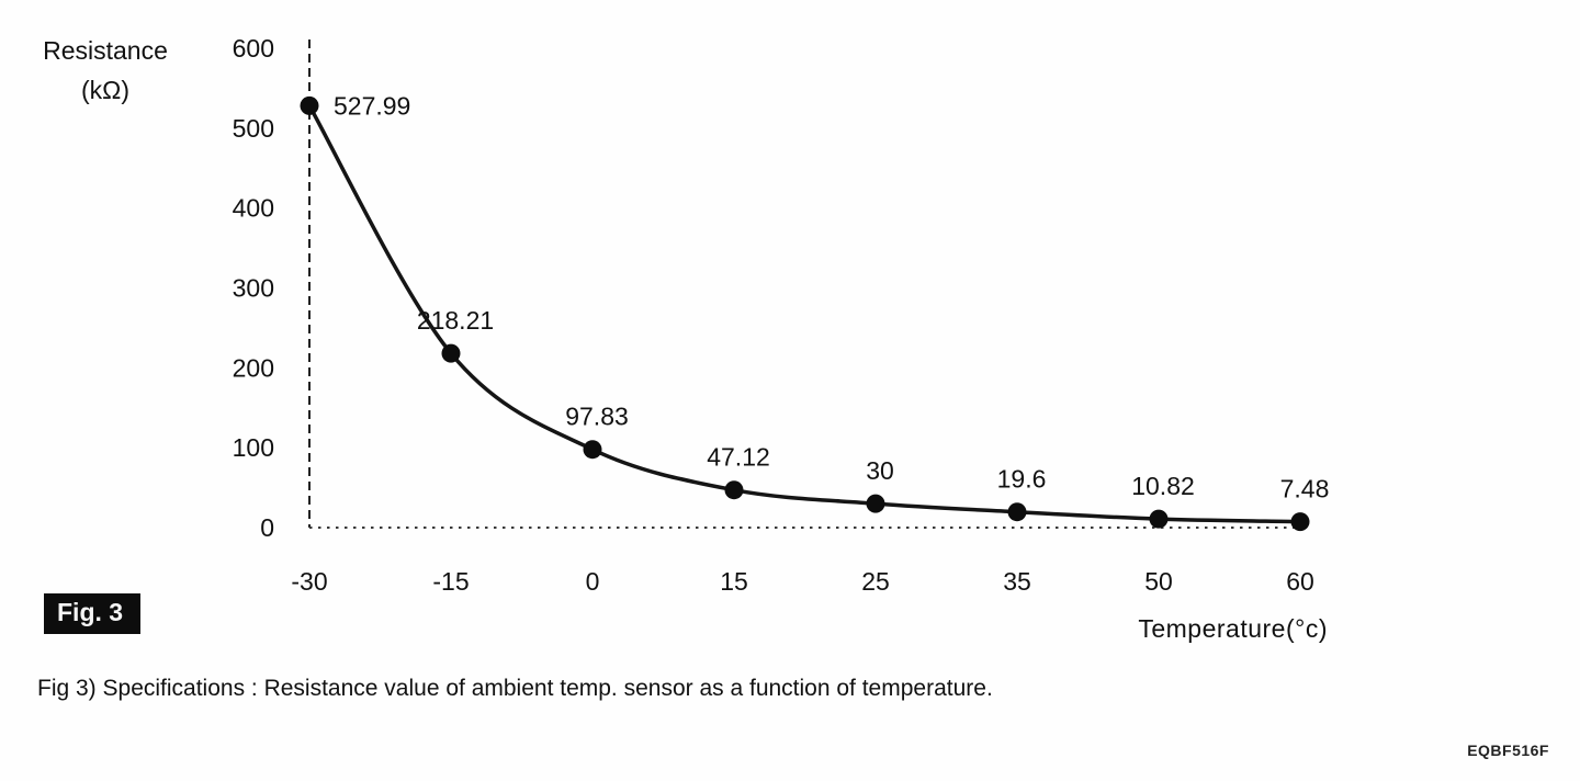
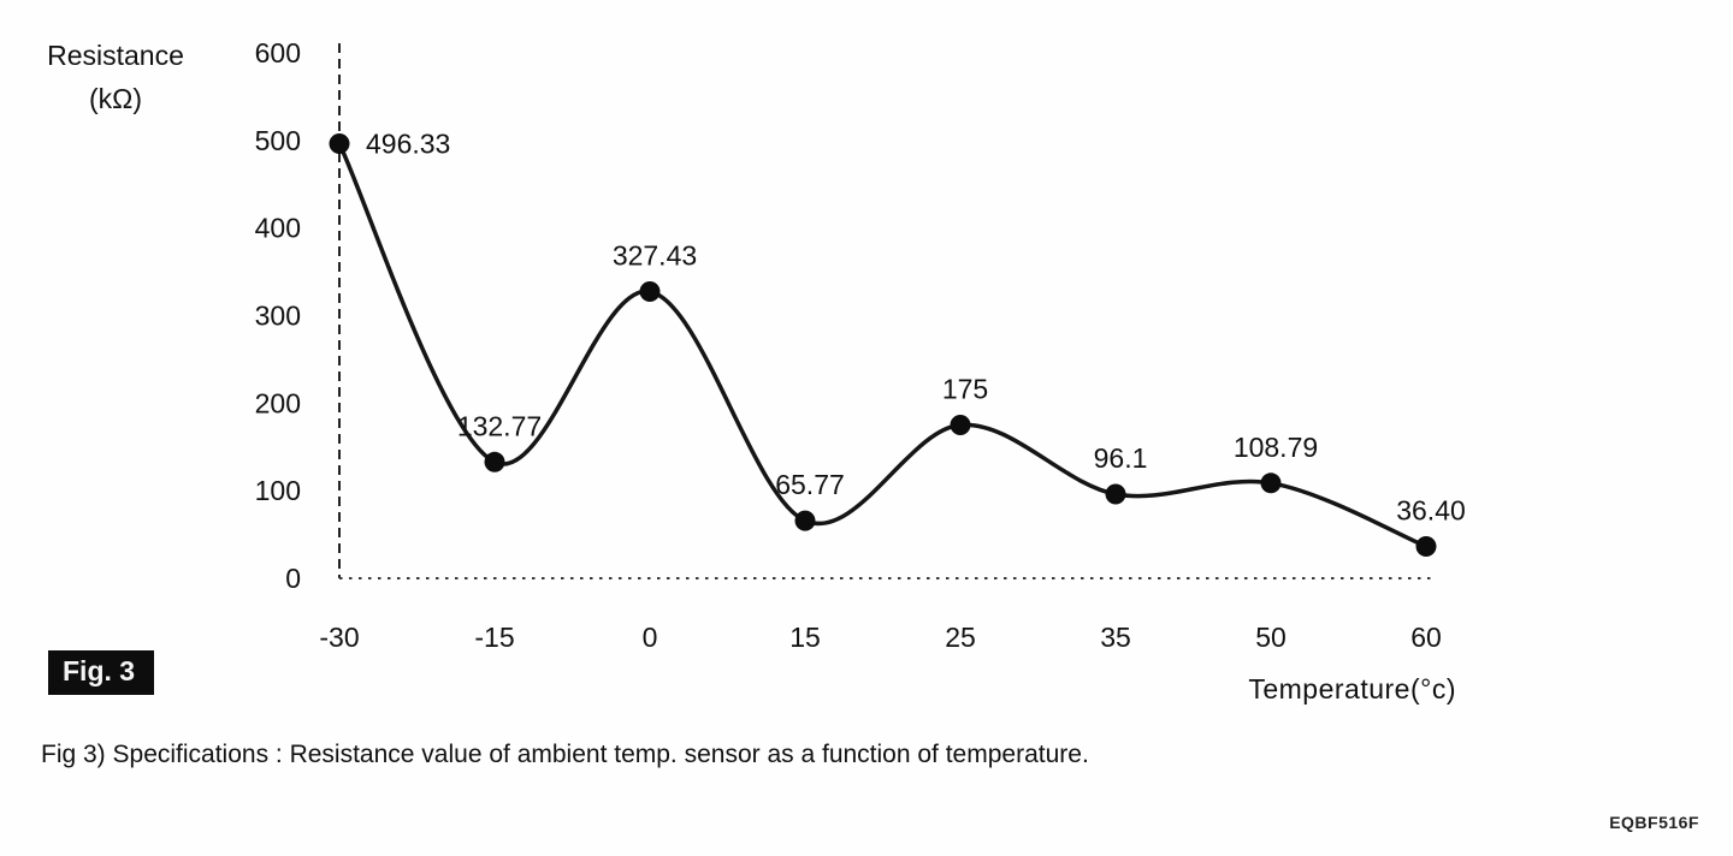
-30: 527.99 -> 496.33
-15: 218.21 -> 132.77
0: 97.83 -> 327.43
15: 47.12 -> 65.77
25: 30 -> 175
35: 19.6 -> 96.1
50: 10.82 -> 108.79
60: 7.48 -> 36.40
